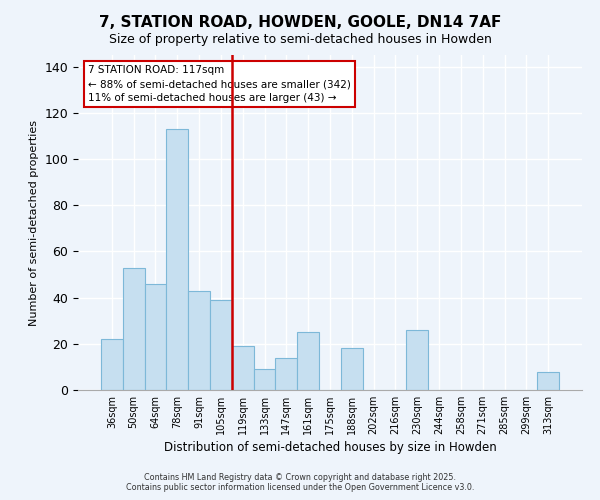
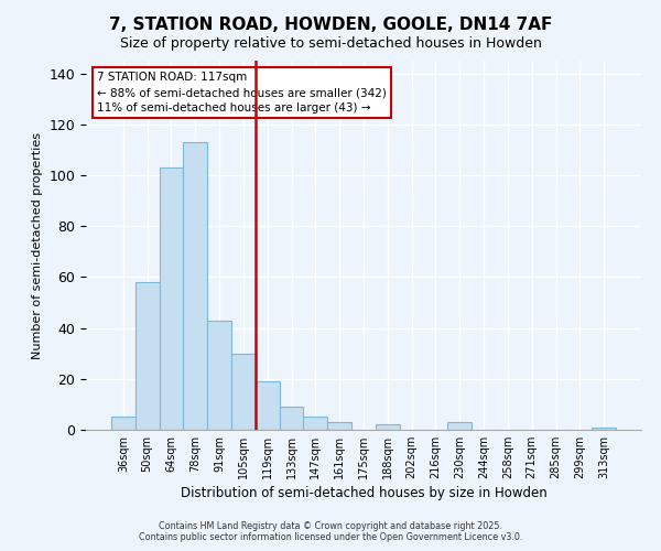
36sqm: 22 -> 5
50sqm: 53 -> 58
64sqm: 46 -> 103
105sqm: 39 -> 30
147sqm: 14 -> 5
161sqm: 25 -> 3
188sqm: 18 -> 2
230sqm: 26 -> 3
313sqm: 8 -> 1
